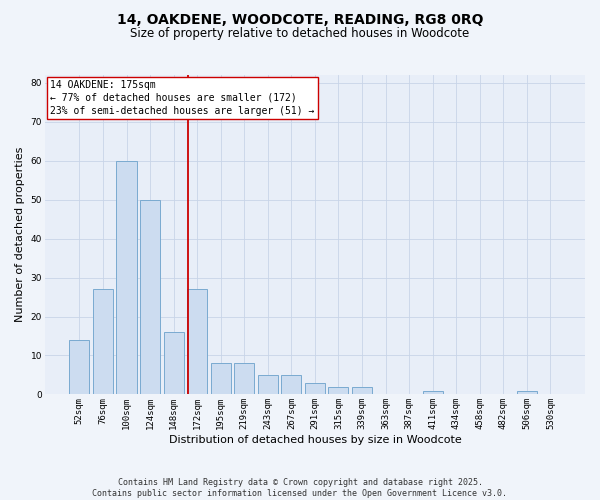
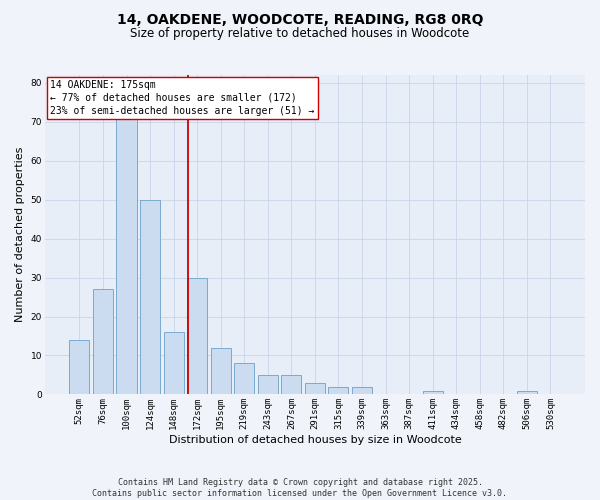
100sqm: 60 -> 71
172sqm: 27 -> 30
195sqm: 8 -> 12
